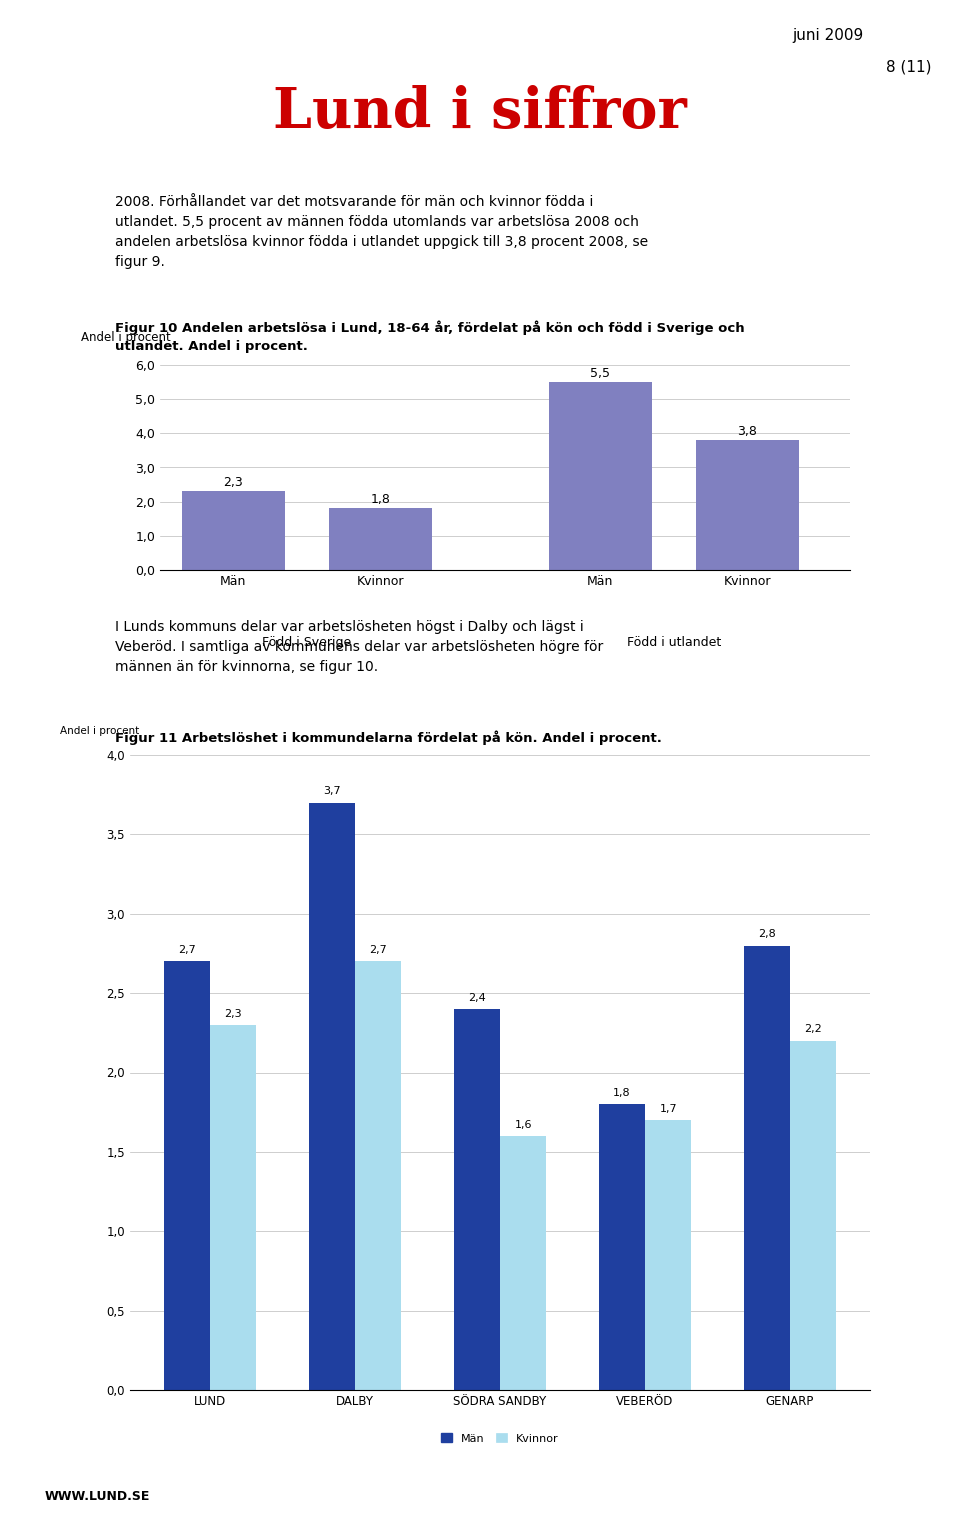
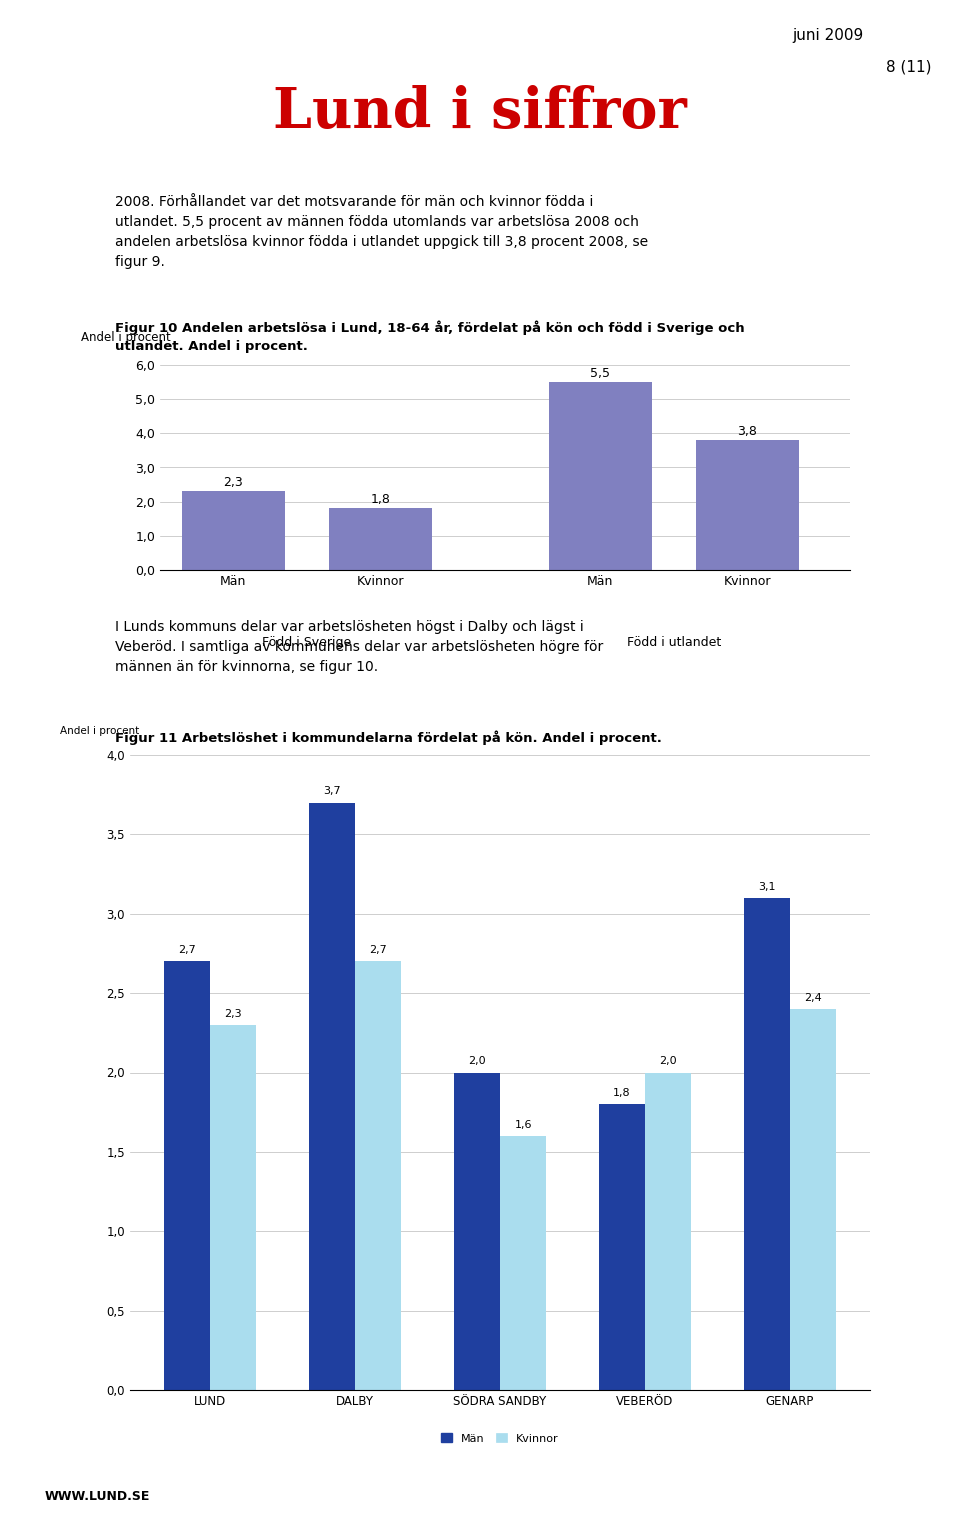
Män/SÖDRA SANDBY: 2,4 -> 2,0
Kvinnor/VEBERÖD: 1,7 -> 2,0
Män/GENARP: 2,8 -> 3,1
Kvinnor/GENARP: 2,2 -> 2,4
